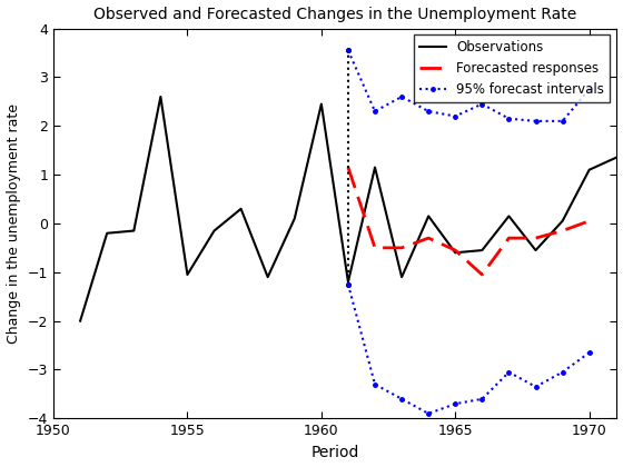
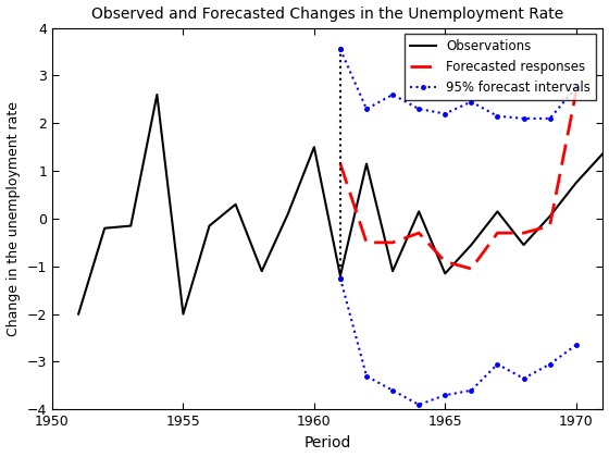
Observations/1955: -1.05 -> -2.00
Observations/1960: 2.45 -> 1.50
Observations/1965: -0.60 -> -1.15
Forecasted responses/1965: -0.55 -> -0.90
Observations/1970: 1.10 -> 0.75
Forecasted responses/1970: 0.05 -> 2.65
